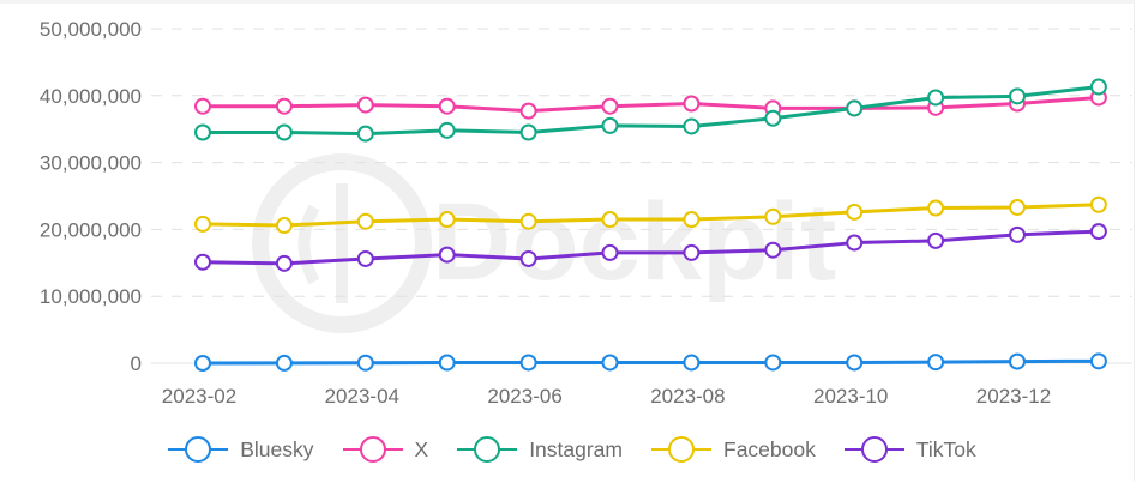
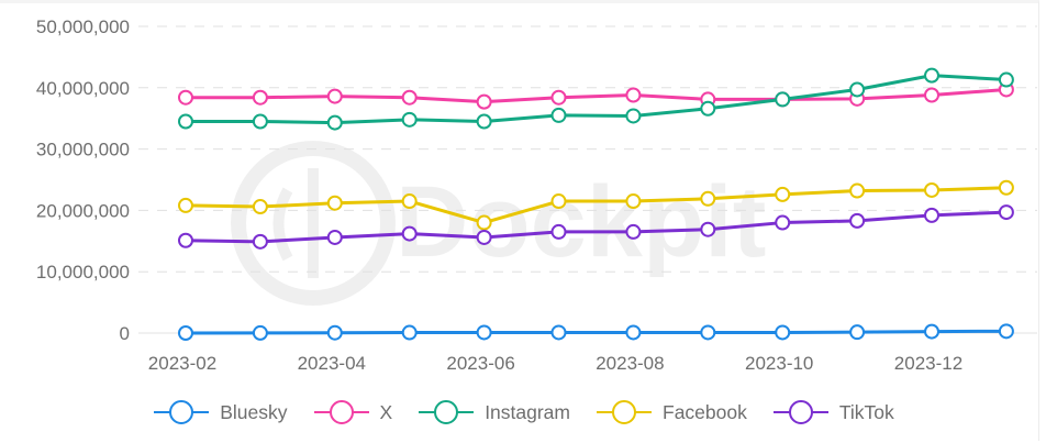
Facebook/2023-06: 21000000 -> 18000000
Instagram/2023-12: 40000000 -> 42000000
